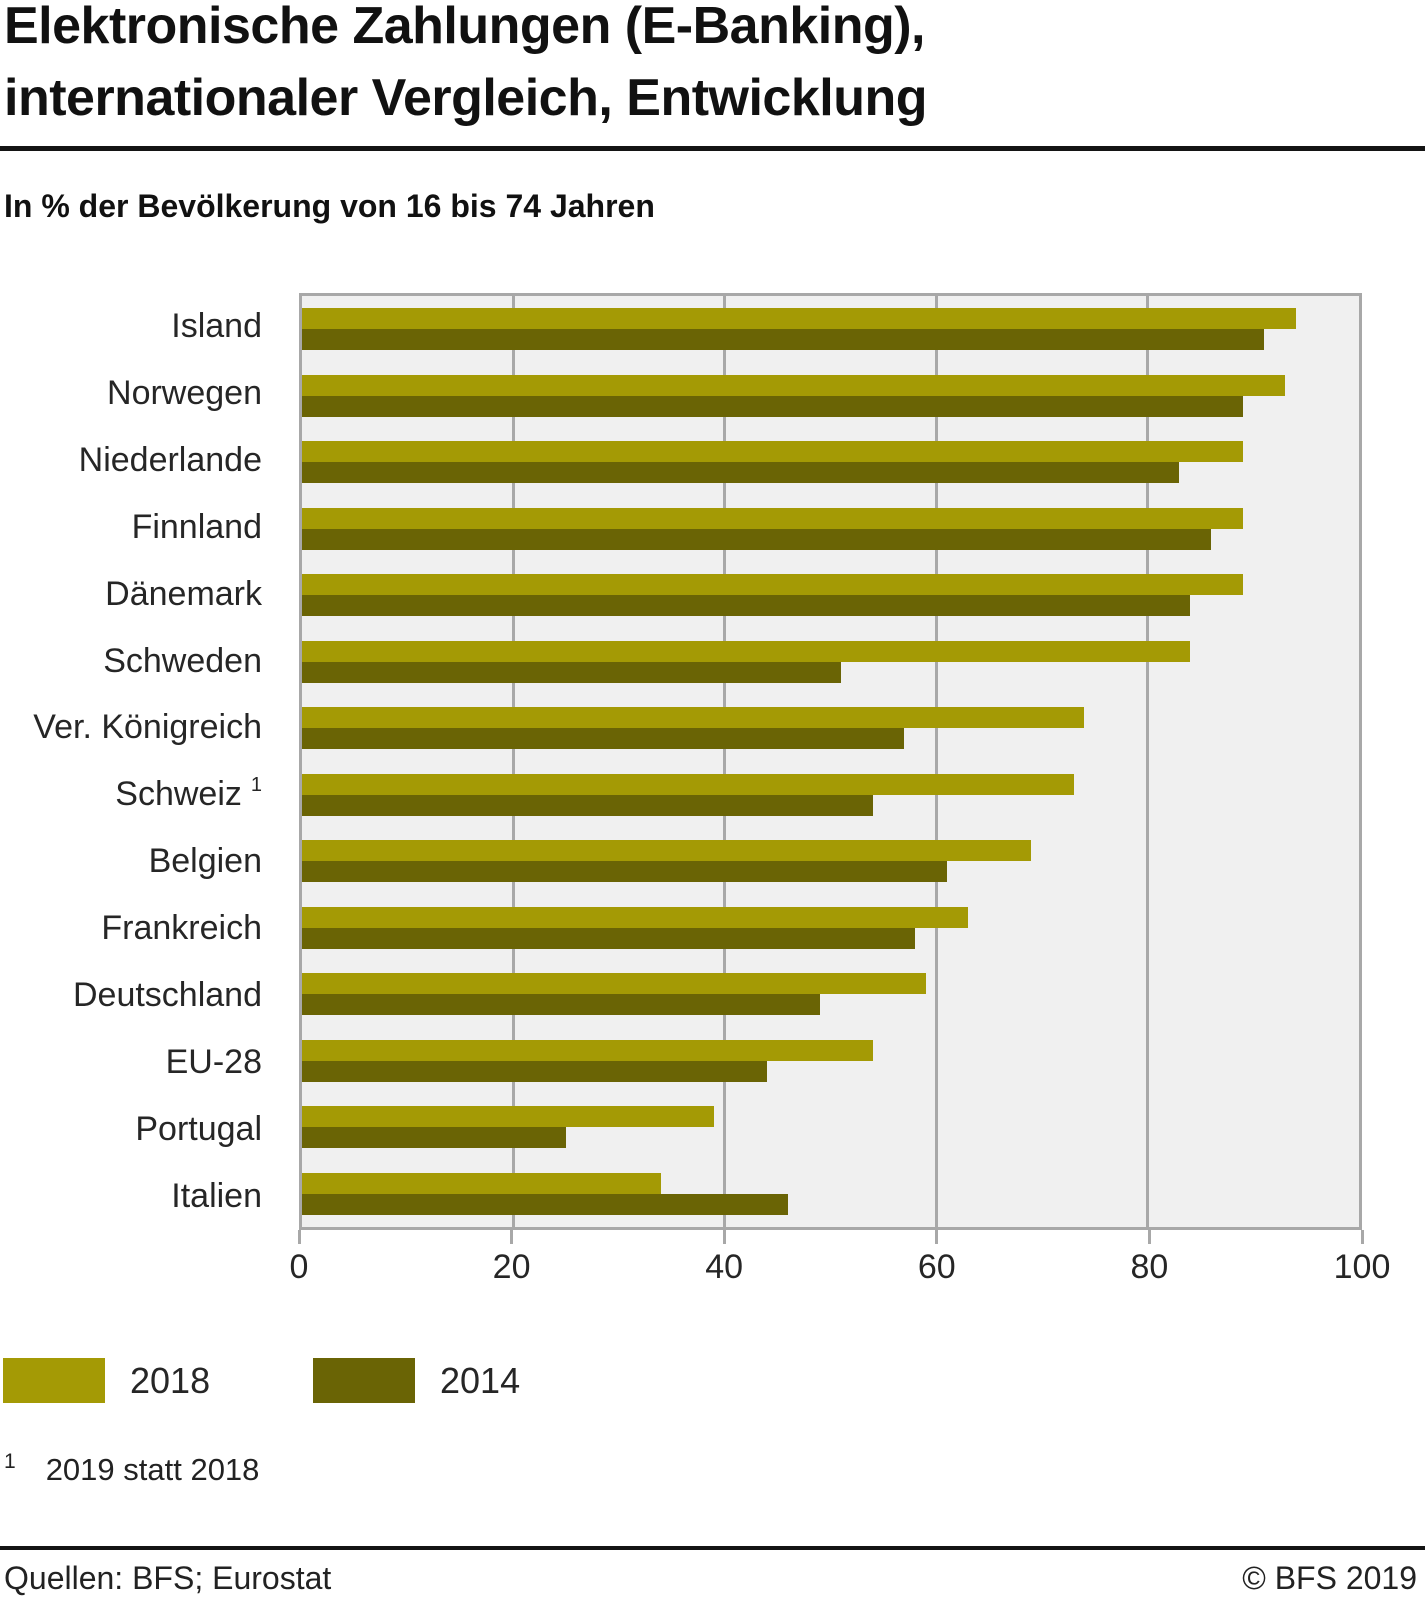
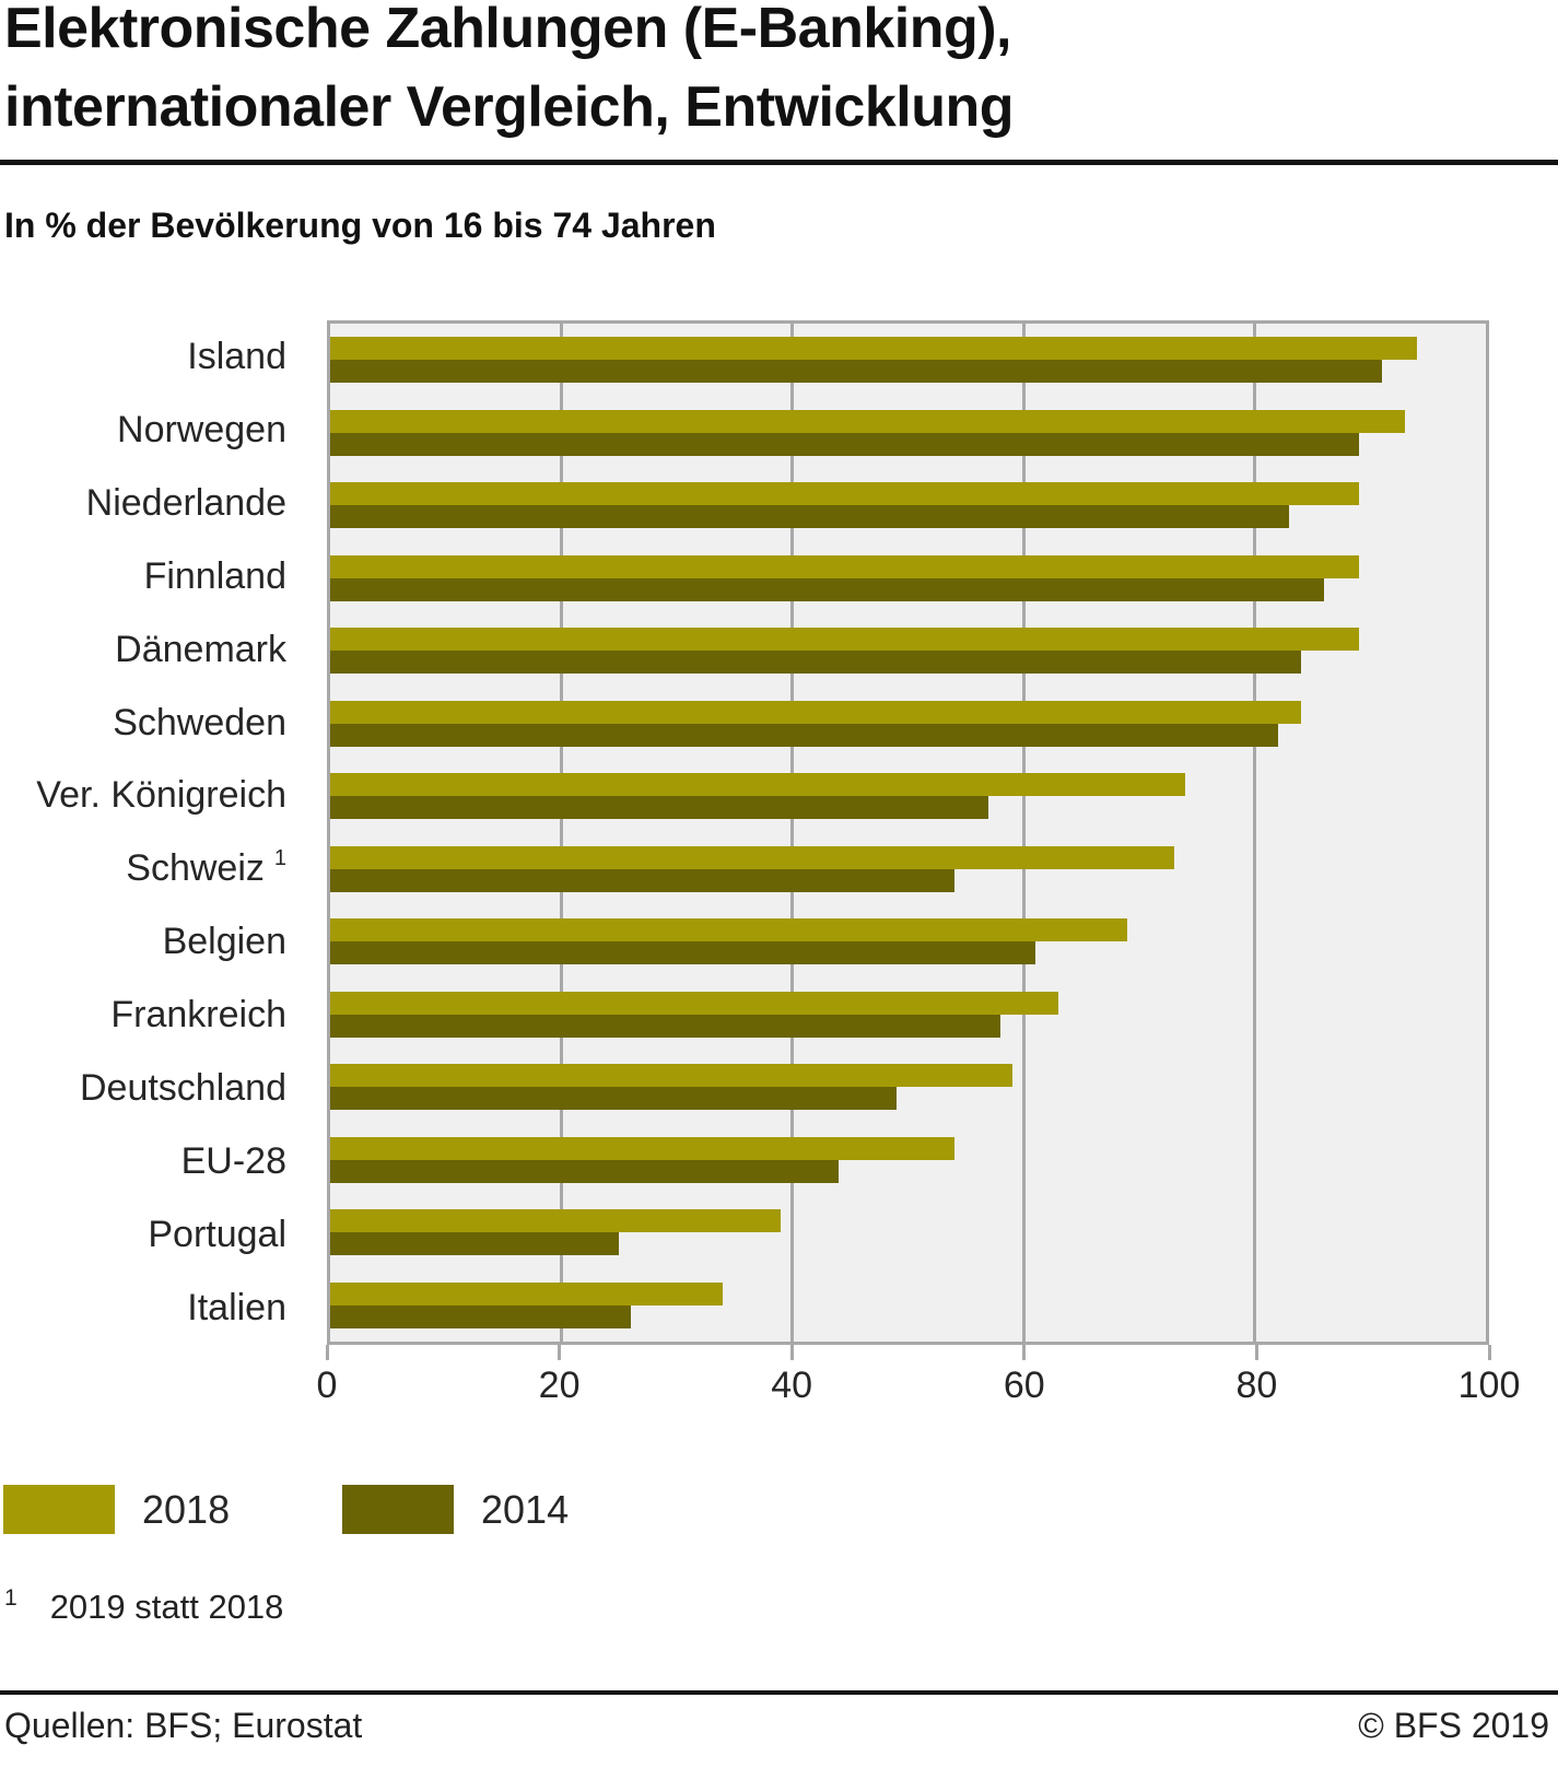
2014/Schweden: 51 -> 82
2014/Italien: 46 -> 26
